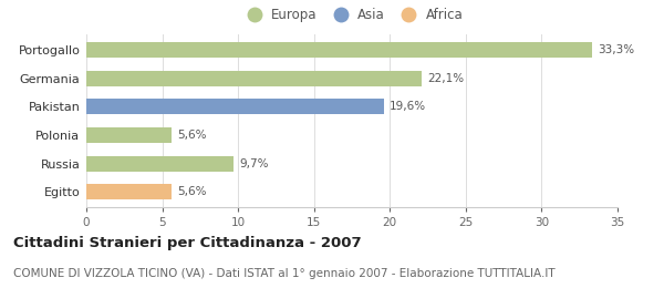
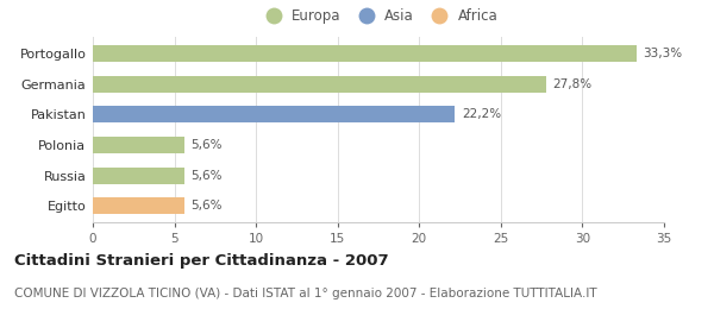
Germania: 22,1% -> 27,8%
Pakistan: 19,6% -> 22,2%
Russia: 9,7% -> 5,6%
